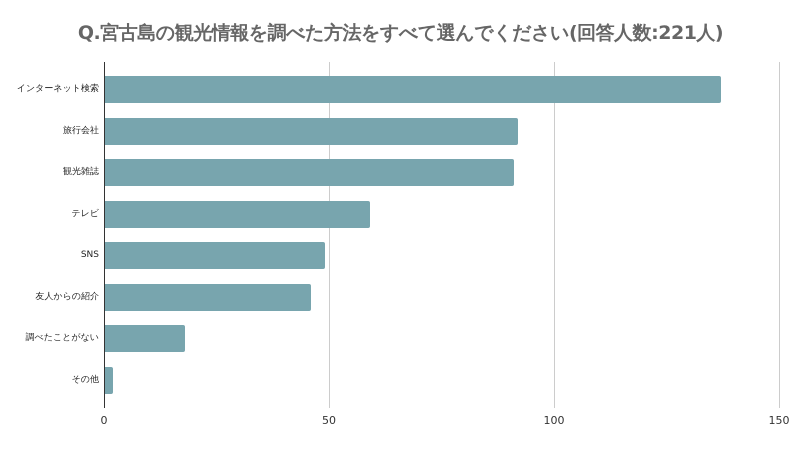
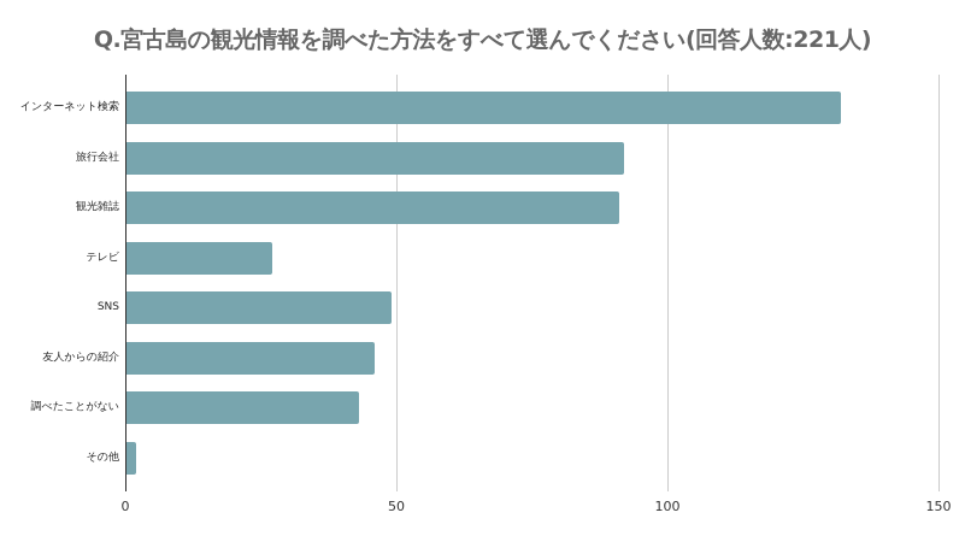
インターネット検索: 137 -> 132
テレビ: 59 -> 27
調べたことがない: 18 -> 43
